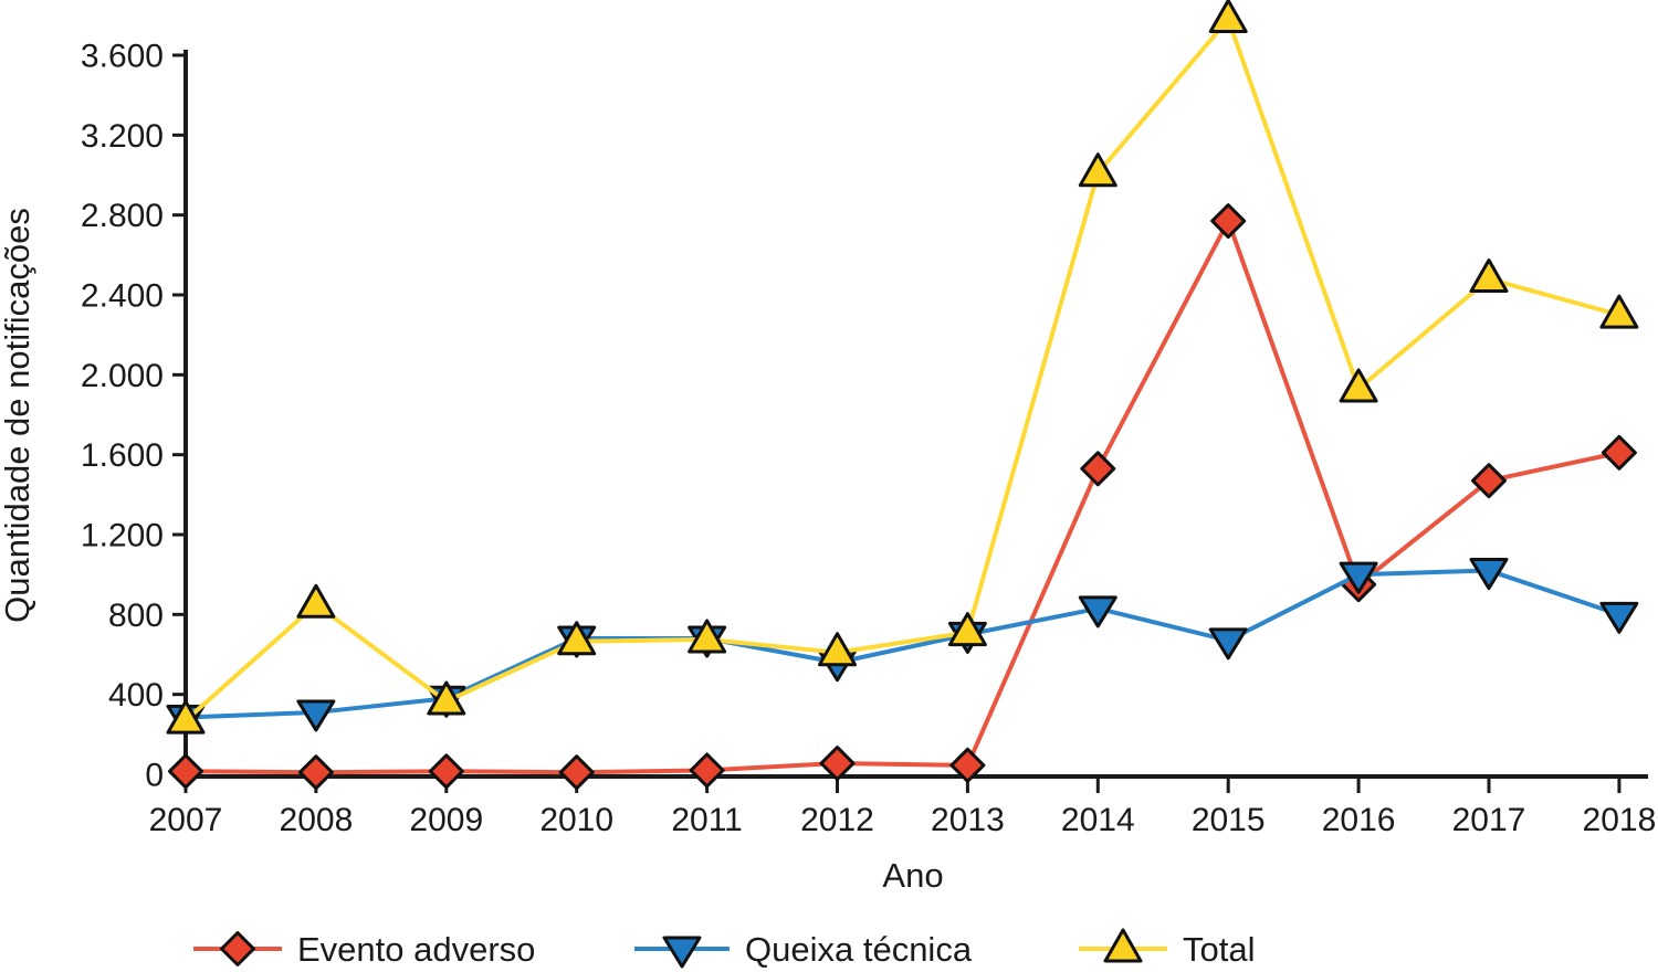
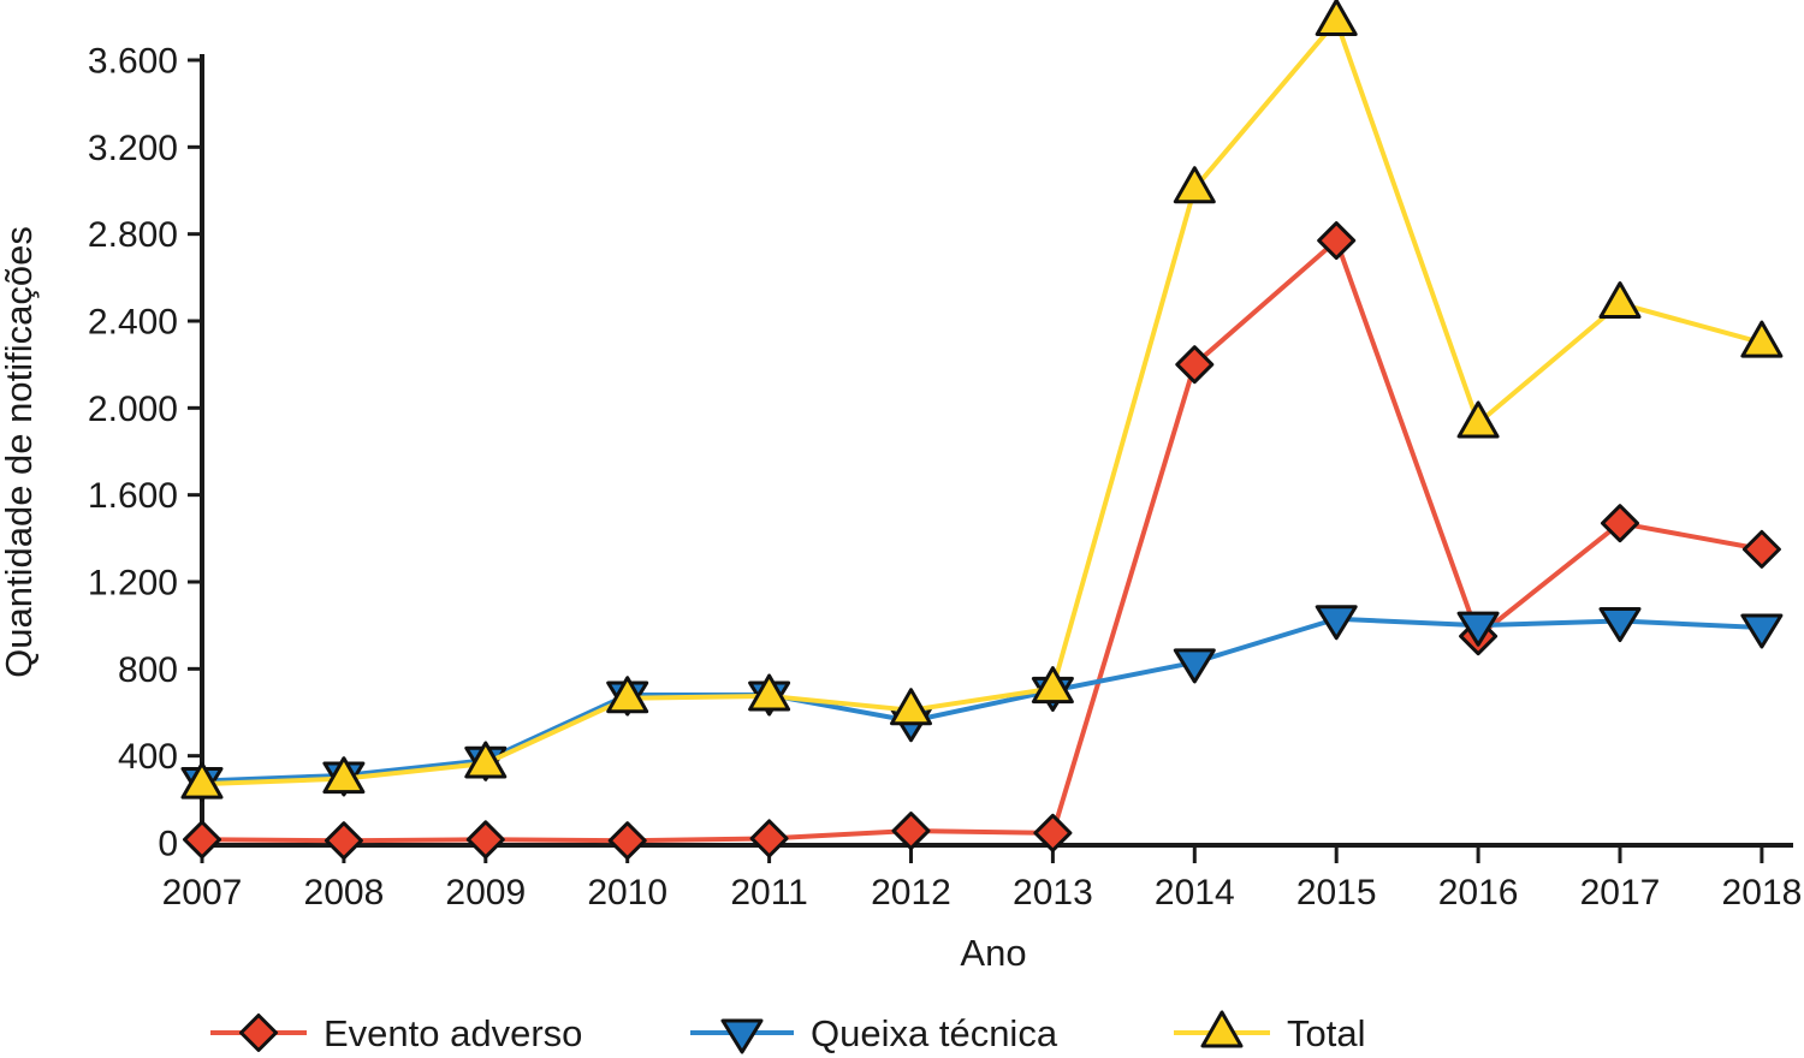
Total/2008: 850 -> 300
Evento adverso/2014: 1530 -> 2200
Queixa técnica/2015: 670 -> 1030
Evento adverso/2018: 1610 -> 1350
Queixa técnica/2018: 800 -> 990
